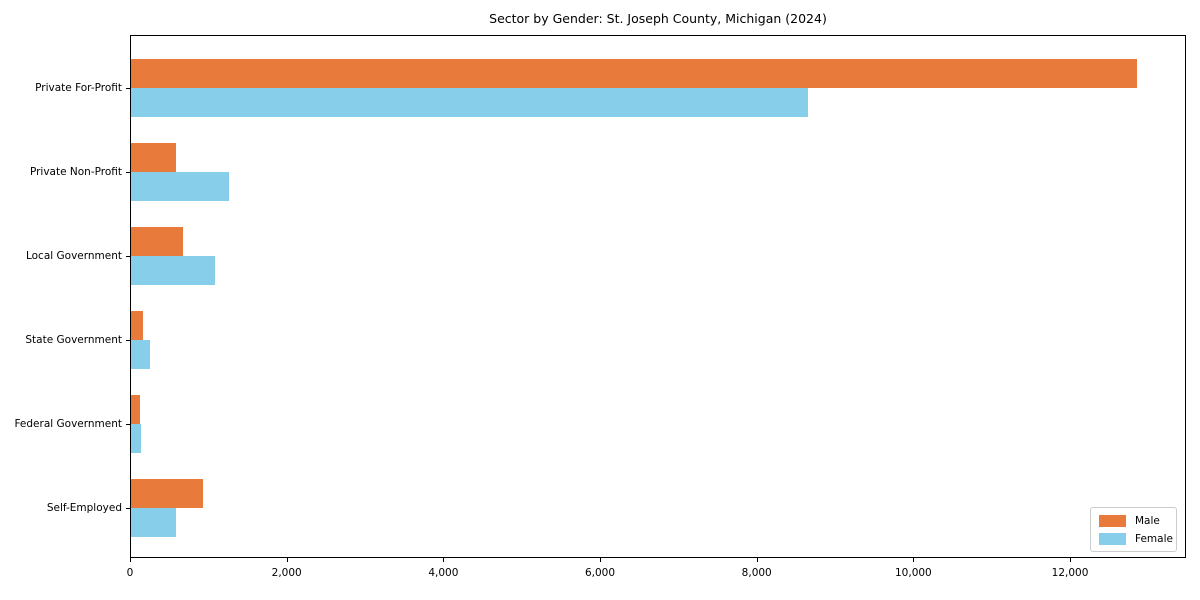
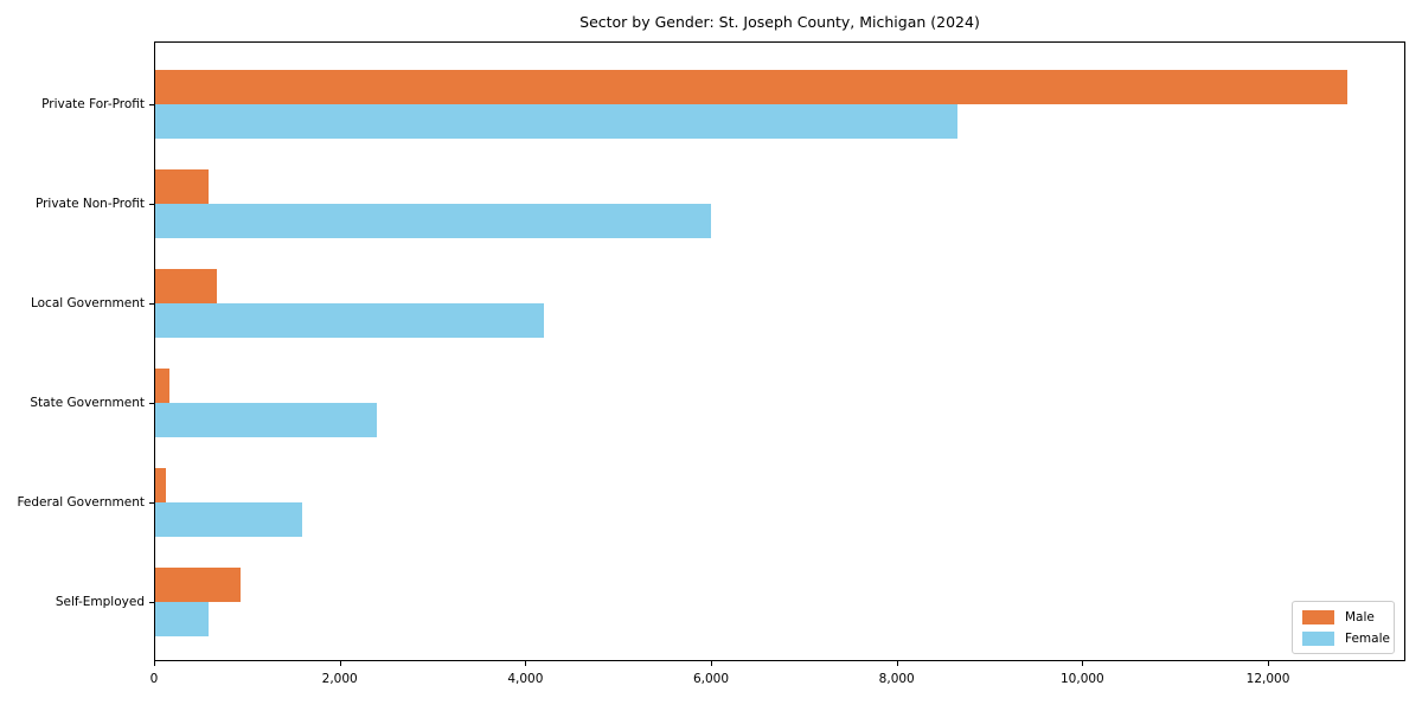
Female/Private Non-Profit: 1300 -> 6000
Female/Local Government: 1100 -> 4200
Female/State Government: 200 -> 2400
Female/Federal Government: 100 -> 1600
